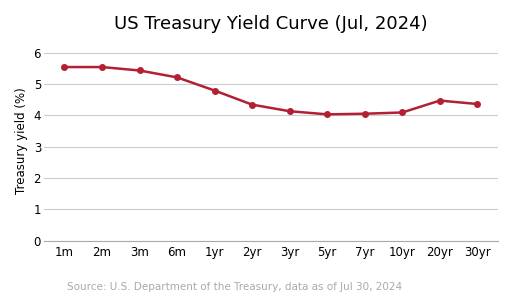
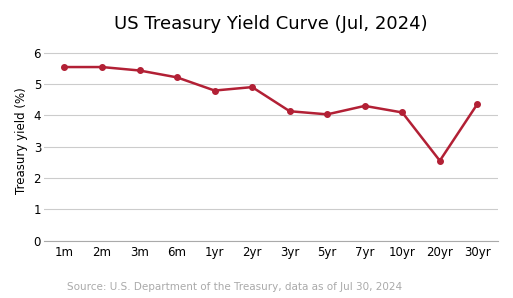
2yr: 4.34 -> 4.90
7yr: 4.05 -> 4.30
20yr: 4.47 -> 2.55
